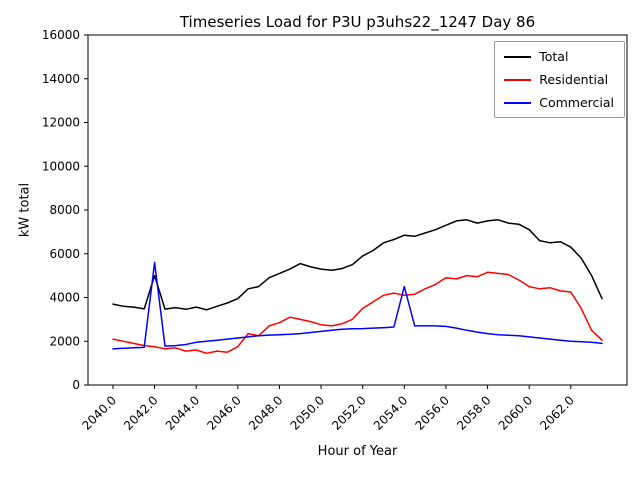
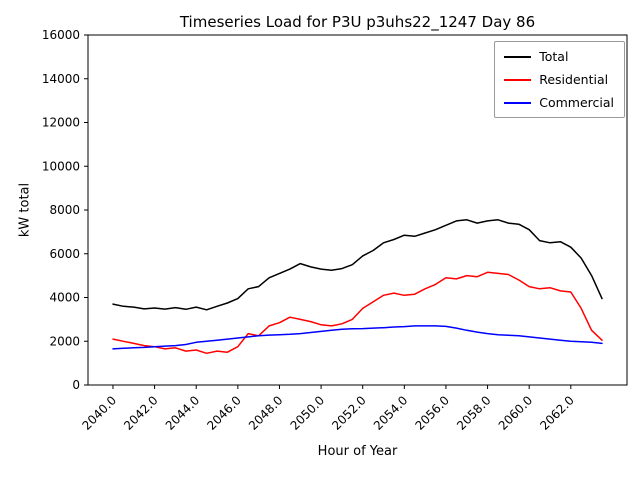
Total/2042.0: 5000 -> 3500
Commercial/2042.0: 5600 -> 1800
Commercial/2054.0: 4500 -> 2700
